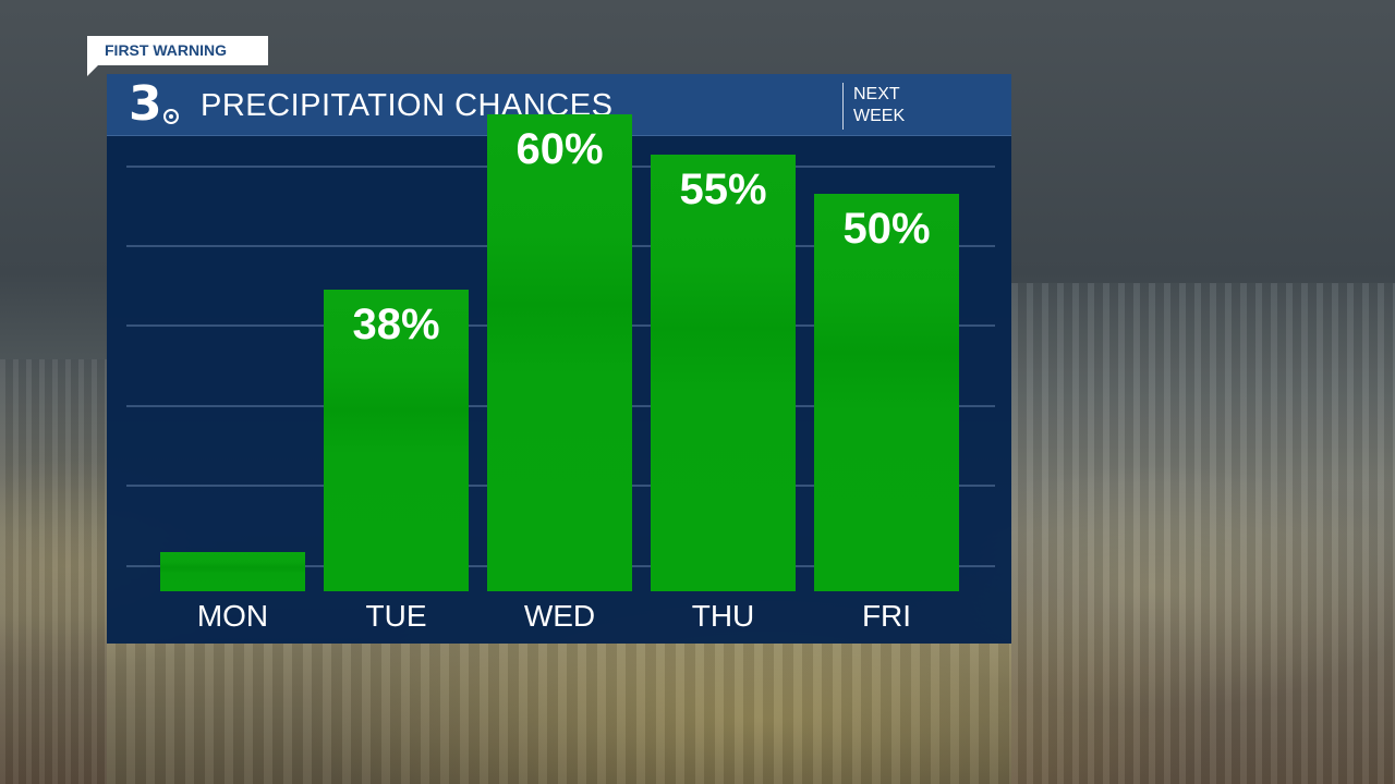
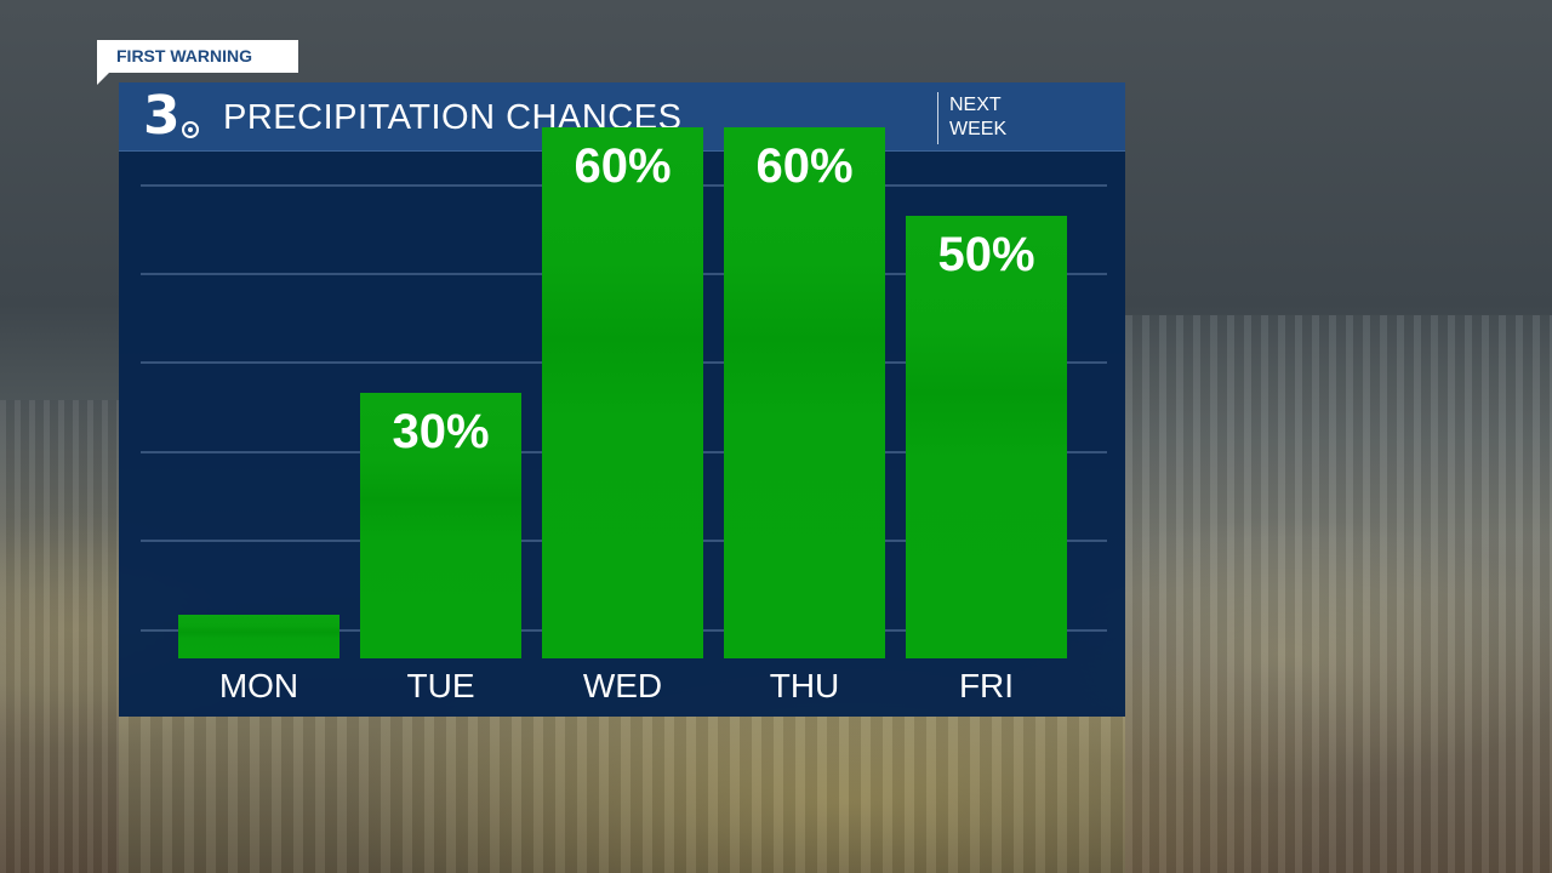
TUE: 38% -> 30%
THU: 55% -> 60%
